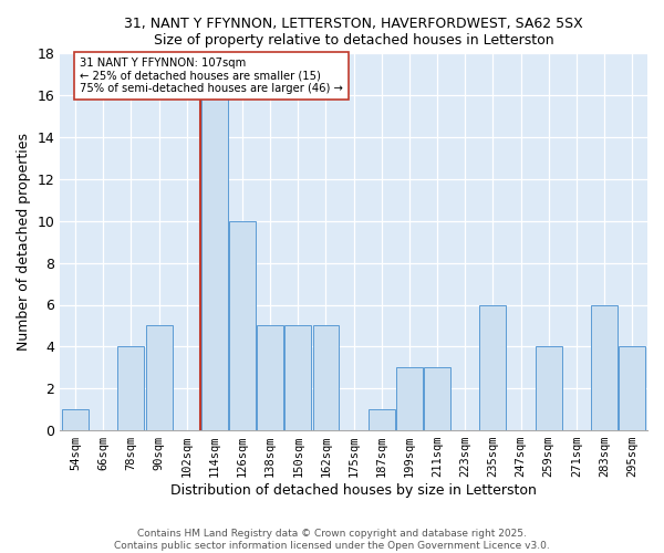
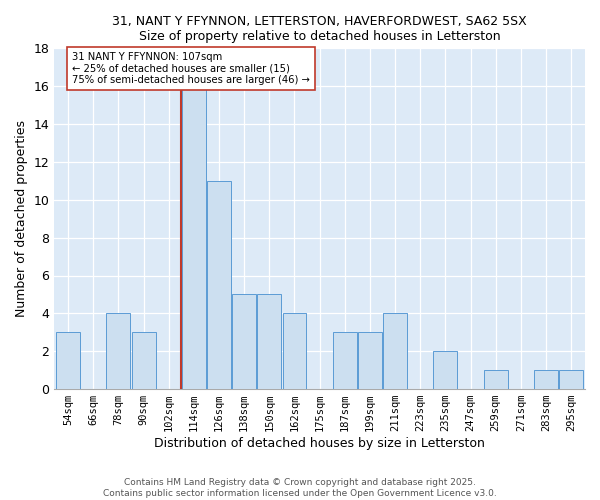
54sqm: 1 -> 3
90sqm: 5 -> 3
126sqm: 10 -> 11
162sqm: 5 -> 4
187sqm: 1 -> 3
211sqm: 3 -> 4
235sqm: 6 -> 2
259sqm: 4 -> 1
283sqm: 6 -> 1
295sqm: 4 -> 1
